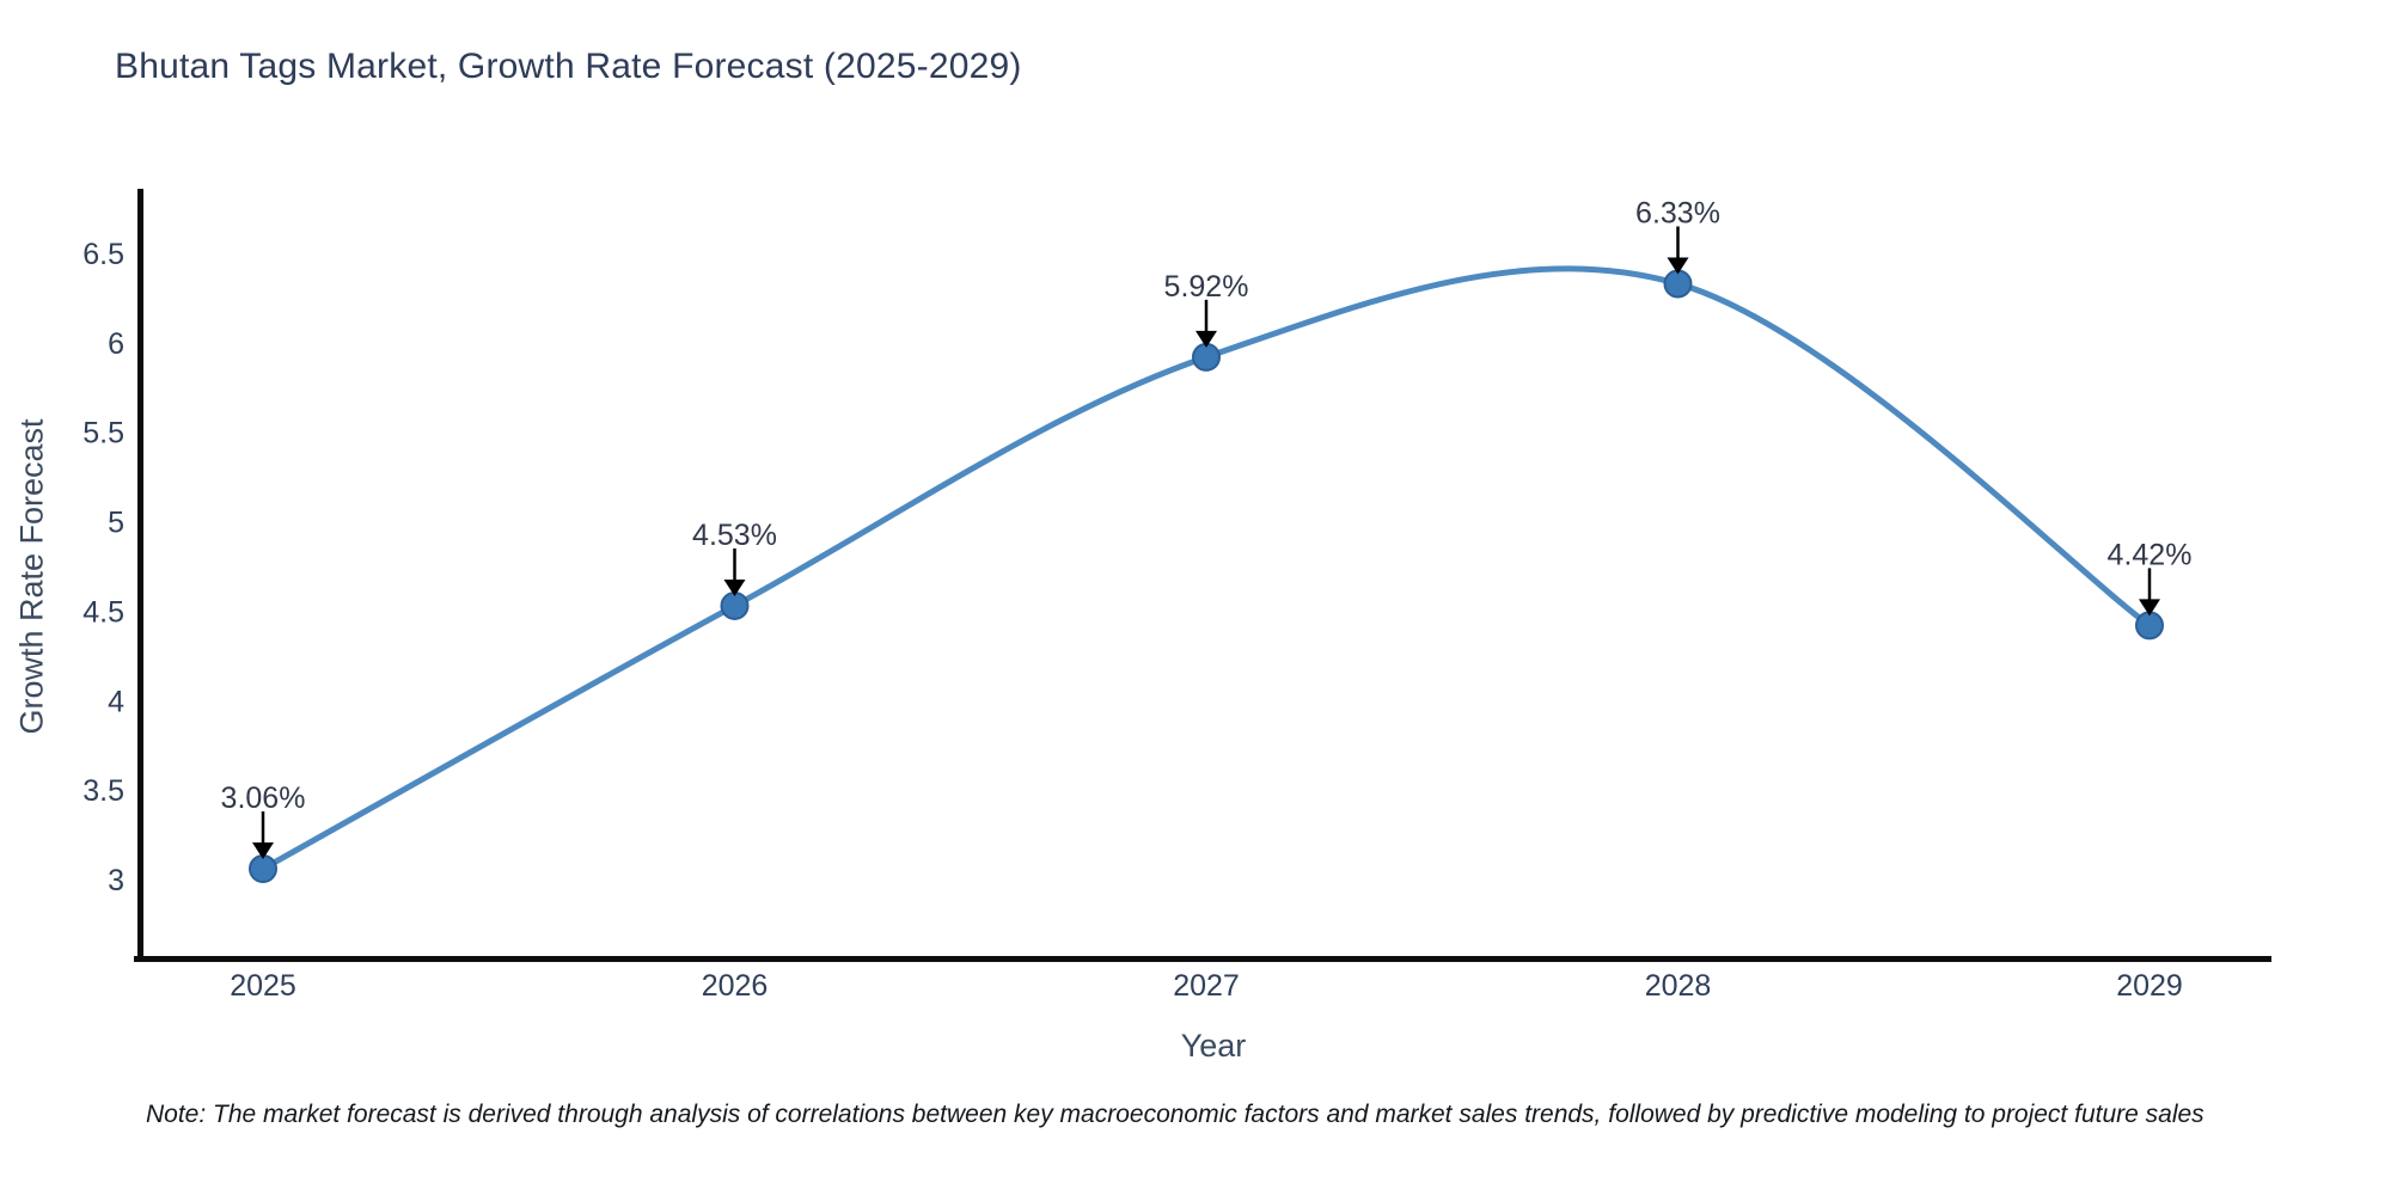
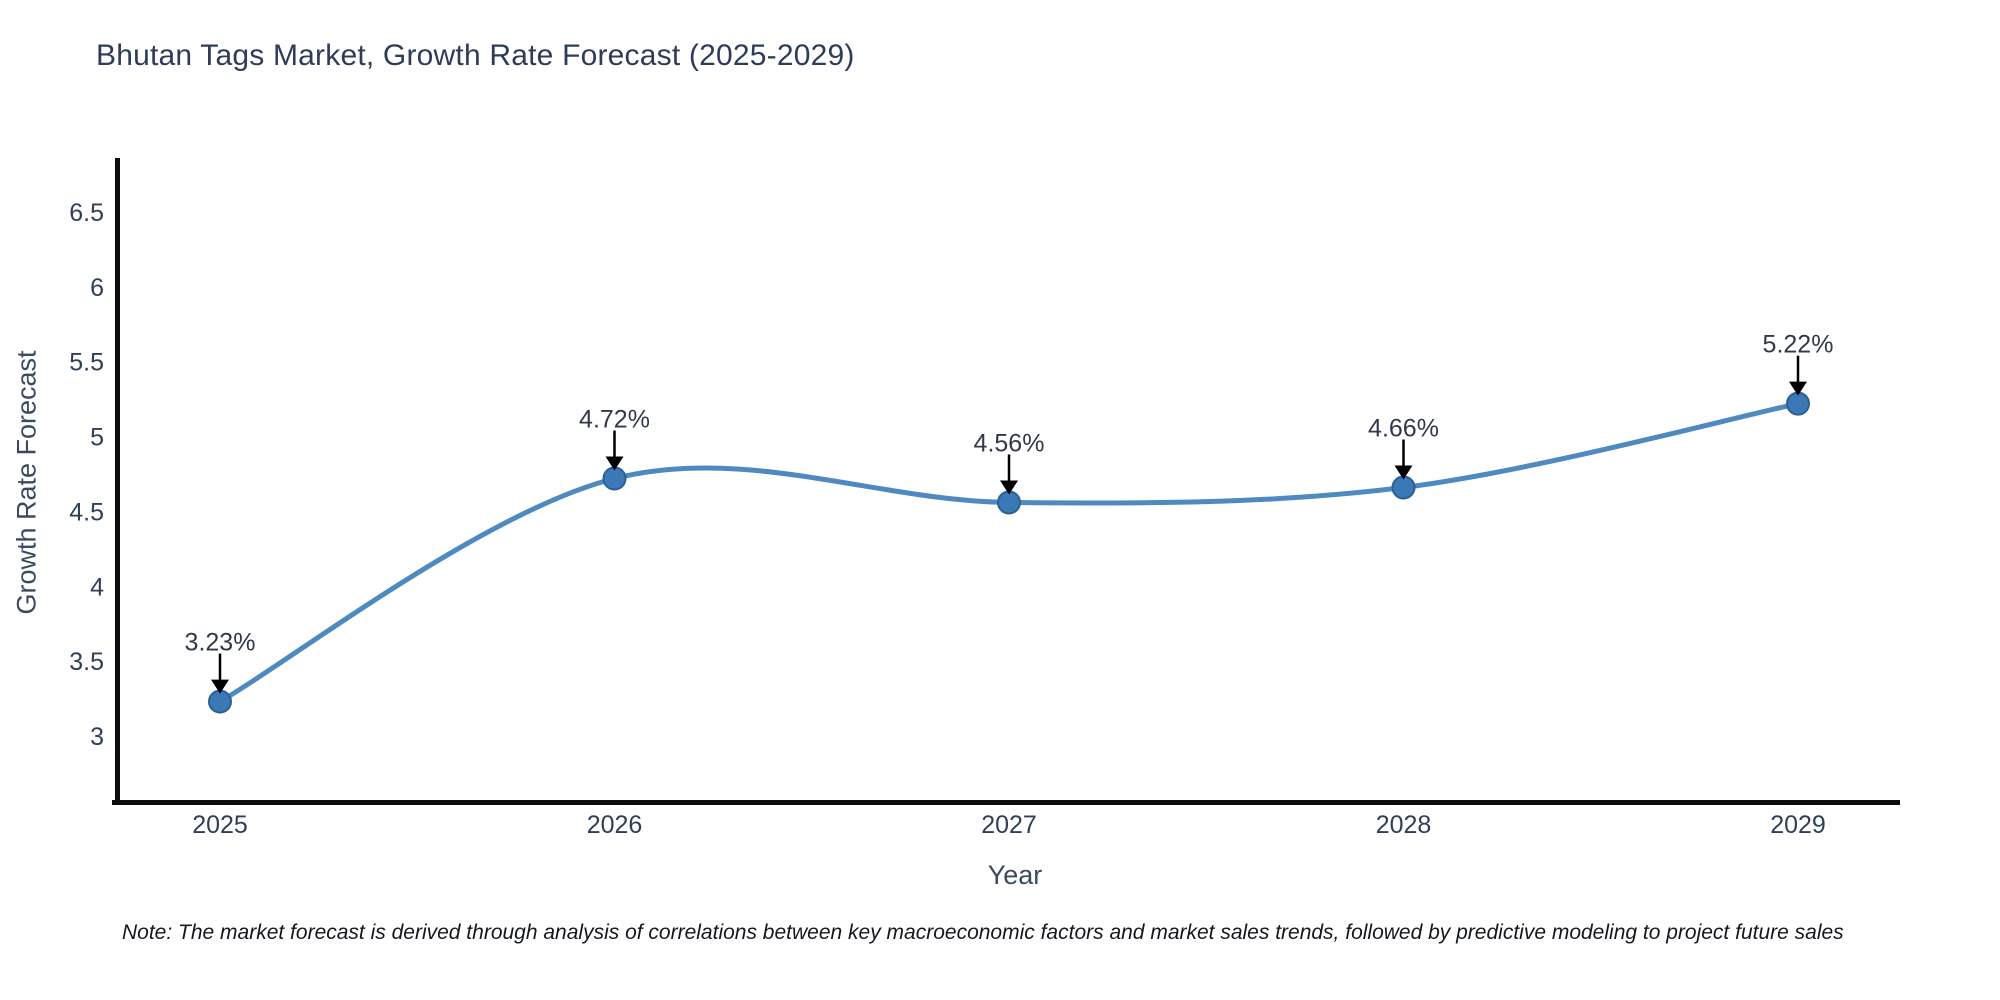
2025: 3.06% -> 3.23%
2026: 4.53% -> 4.72%
2027: 5.92% -> 4.56%
2028: 6.33% -> 4.66%
2029: 4.42% -> 5.22%
